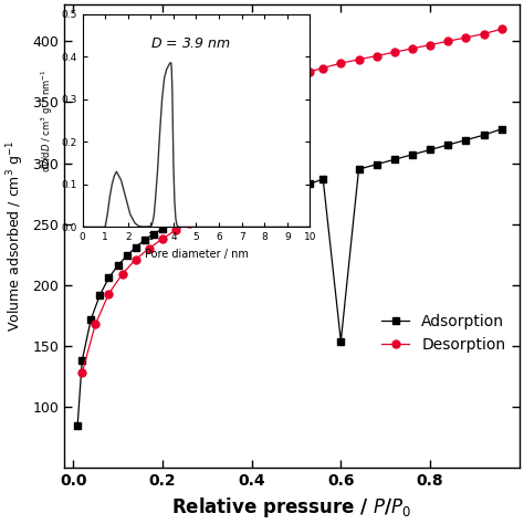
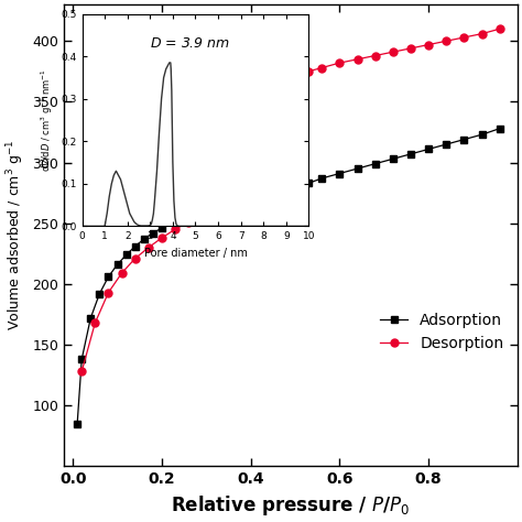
Adsorption/0.6: 154 -> 291
